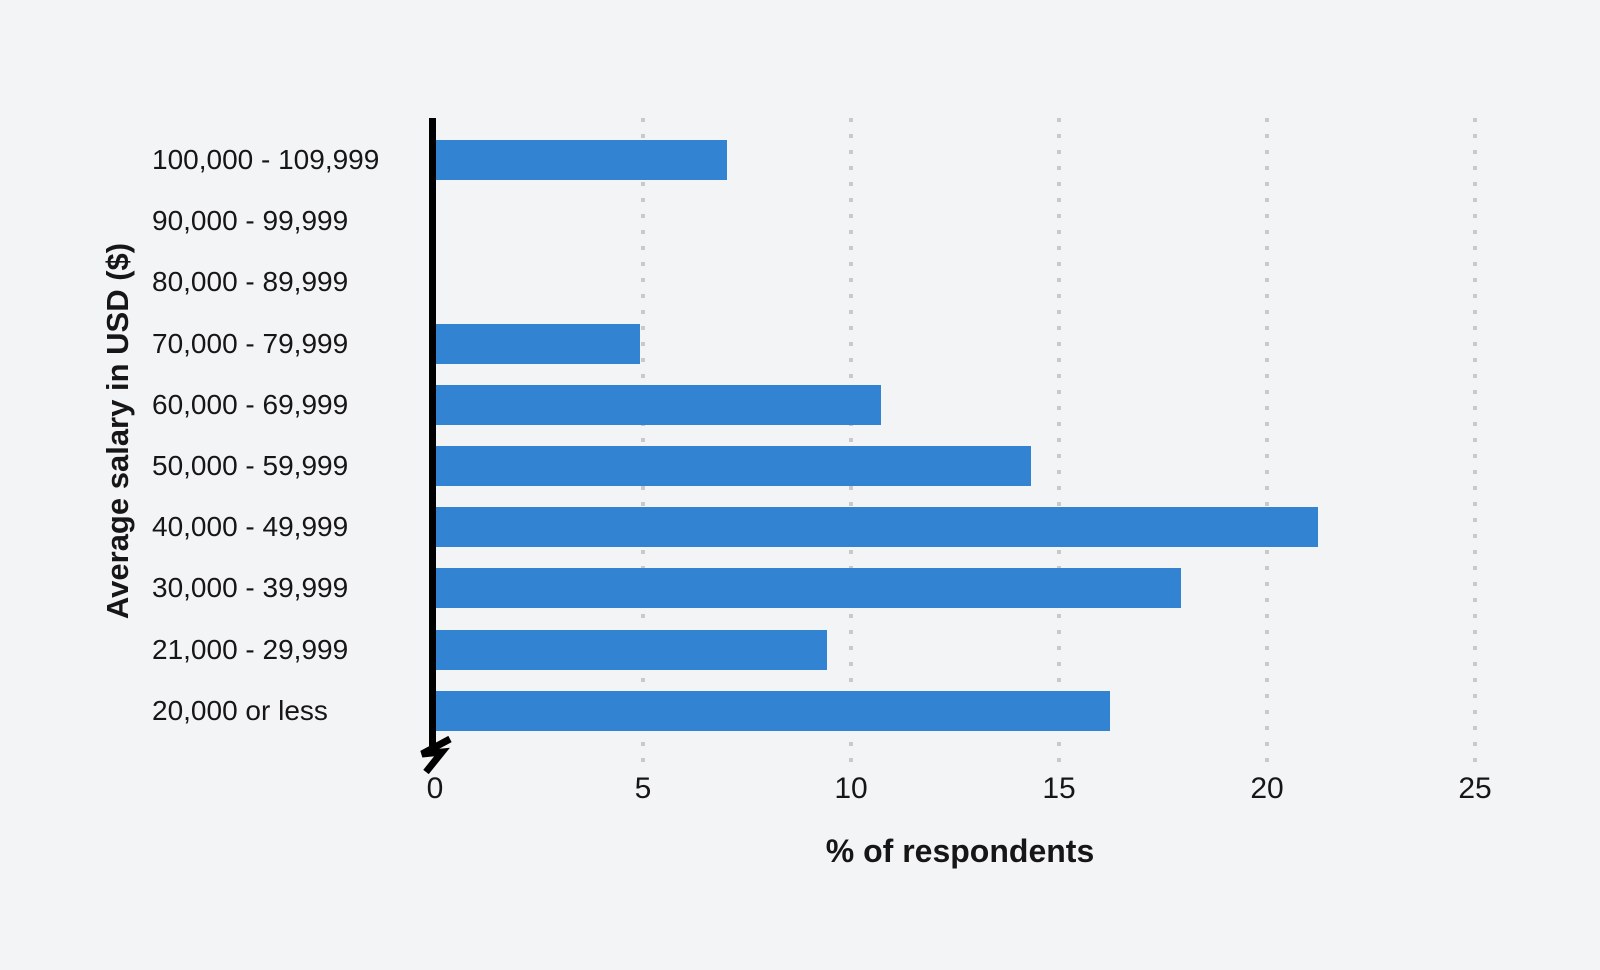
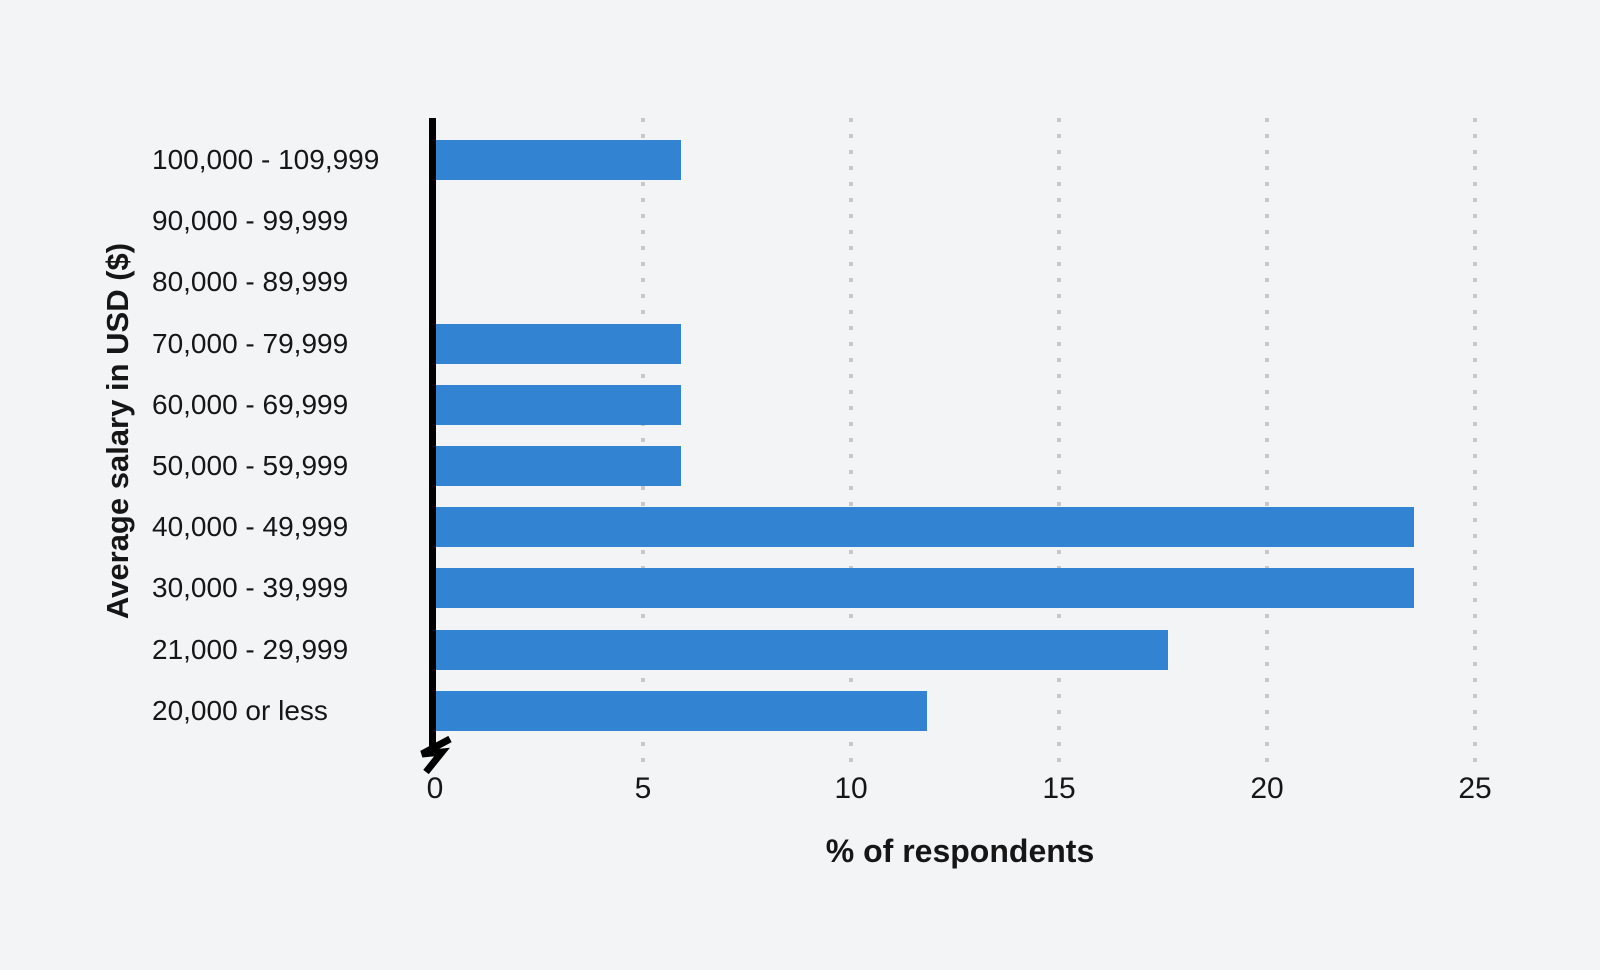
100,000 - 109,999: 7.0 -> 5.9
70,000 - 79,999: 4.9 -> 5.9
60,000 - 69,999: 10.7 -> 5.9
50,000 - 59,999: 14.3 -> 5.9
40,000 - 49,999: 21.2 -> 23.5
30,000 - 39,999: 17.9 -> 23.5
21,000 - 29,999: 9.4 -> 17.6
20,000 or less: 16.2 -> 11.8
